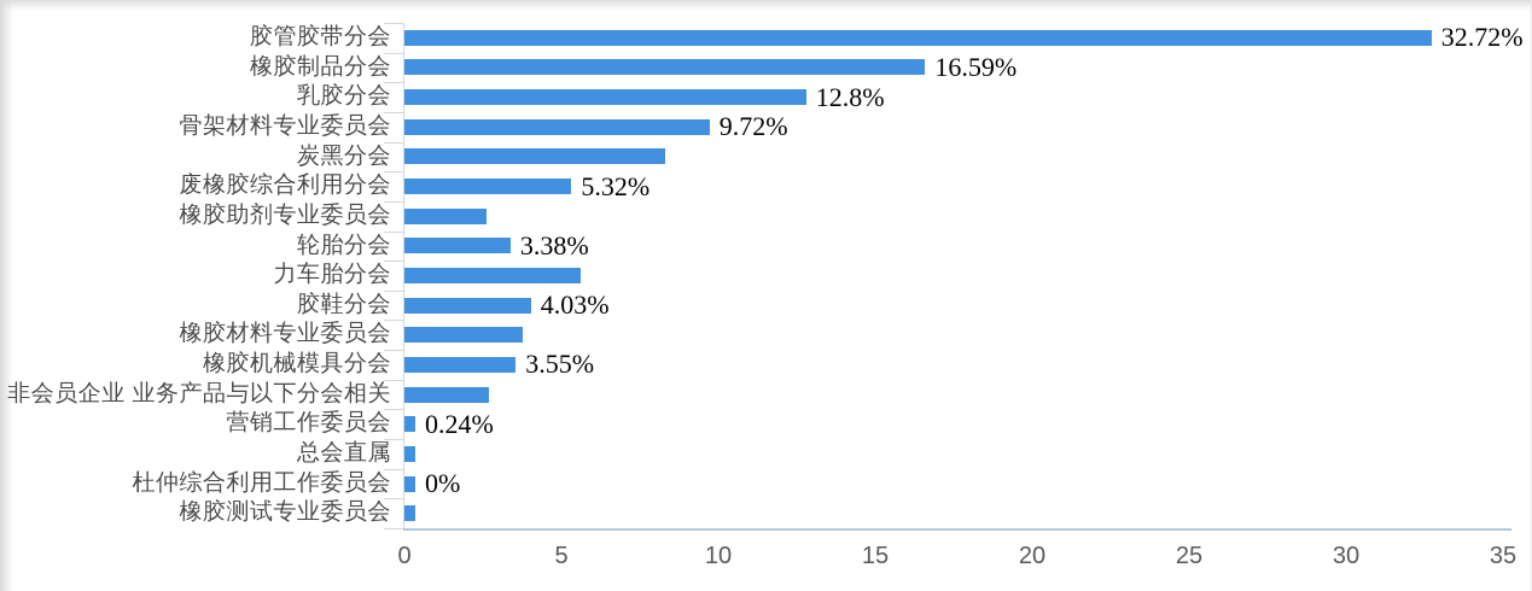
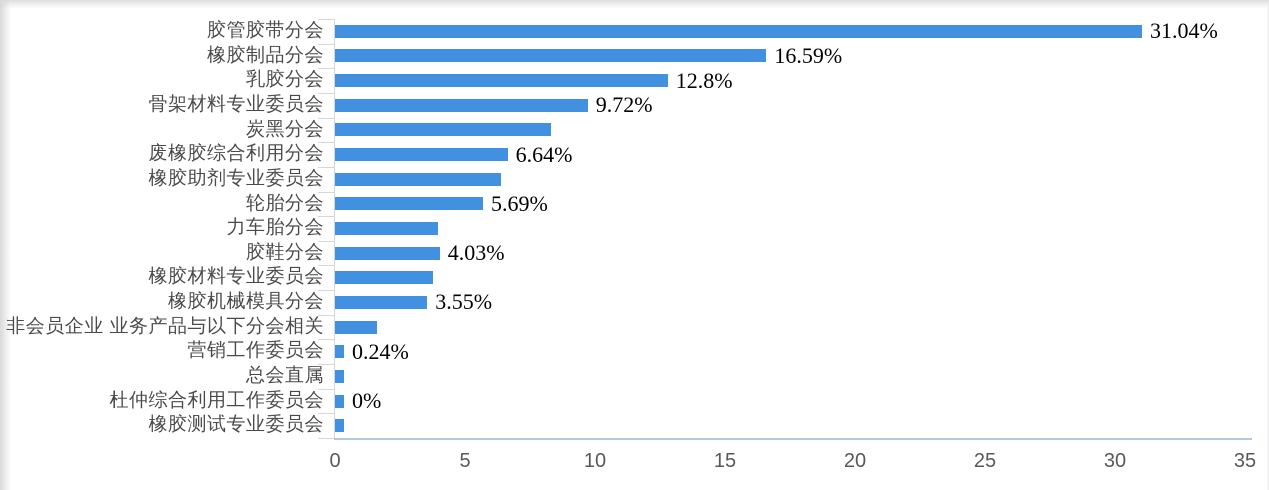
胶管胶带分会: 32.72% -> 31.04%
废橡胶综合利用分会: 5.32% -> 6.64%
橡胶助剂专业委员会: 2.6 -> 6.4
轮胎分会: 3.38% -> 5.69%
力车胎分会: 5.6 -> 4.0
非会员企业 业务产品与以下分会相关: 2.7 -> 1.6
